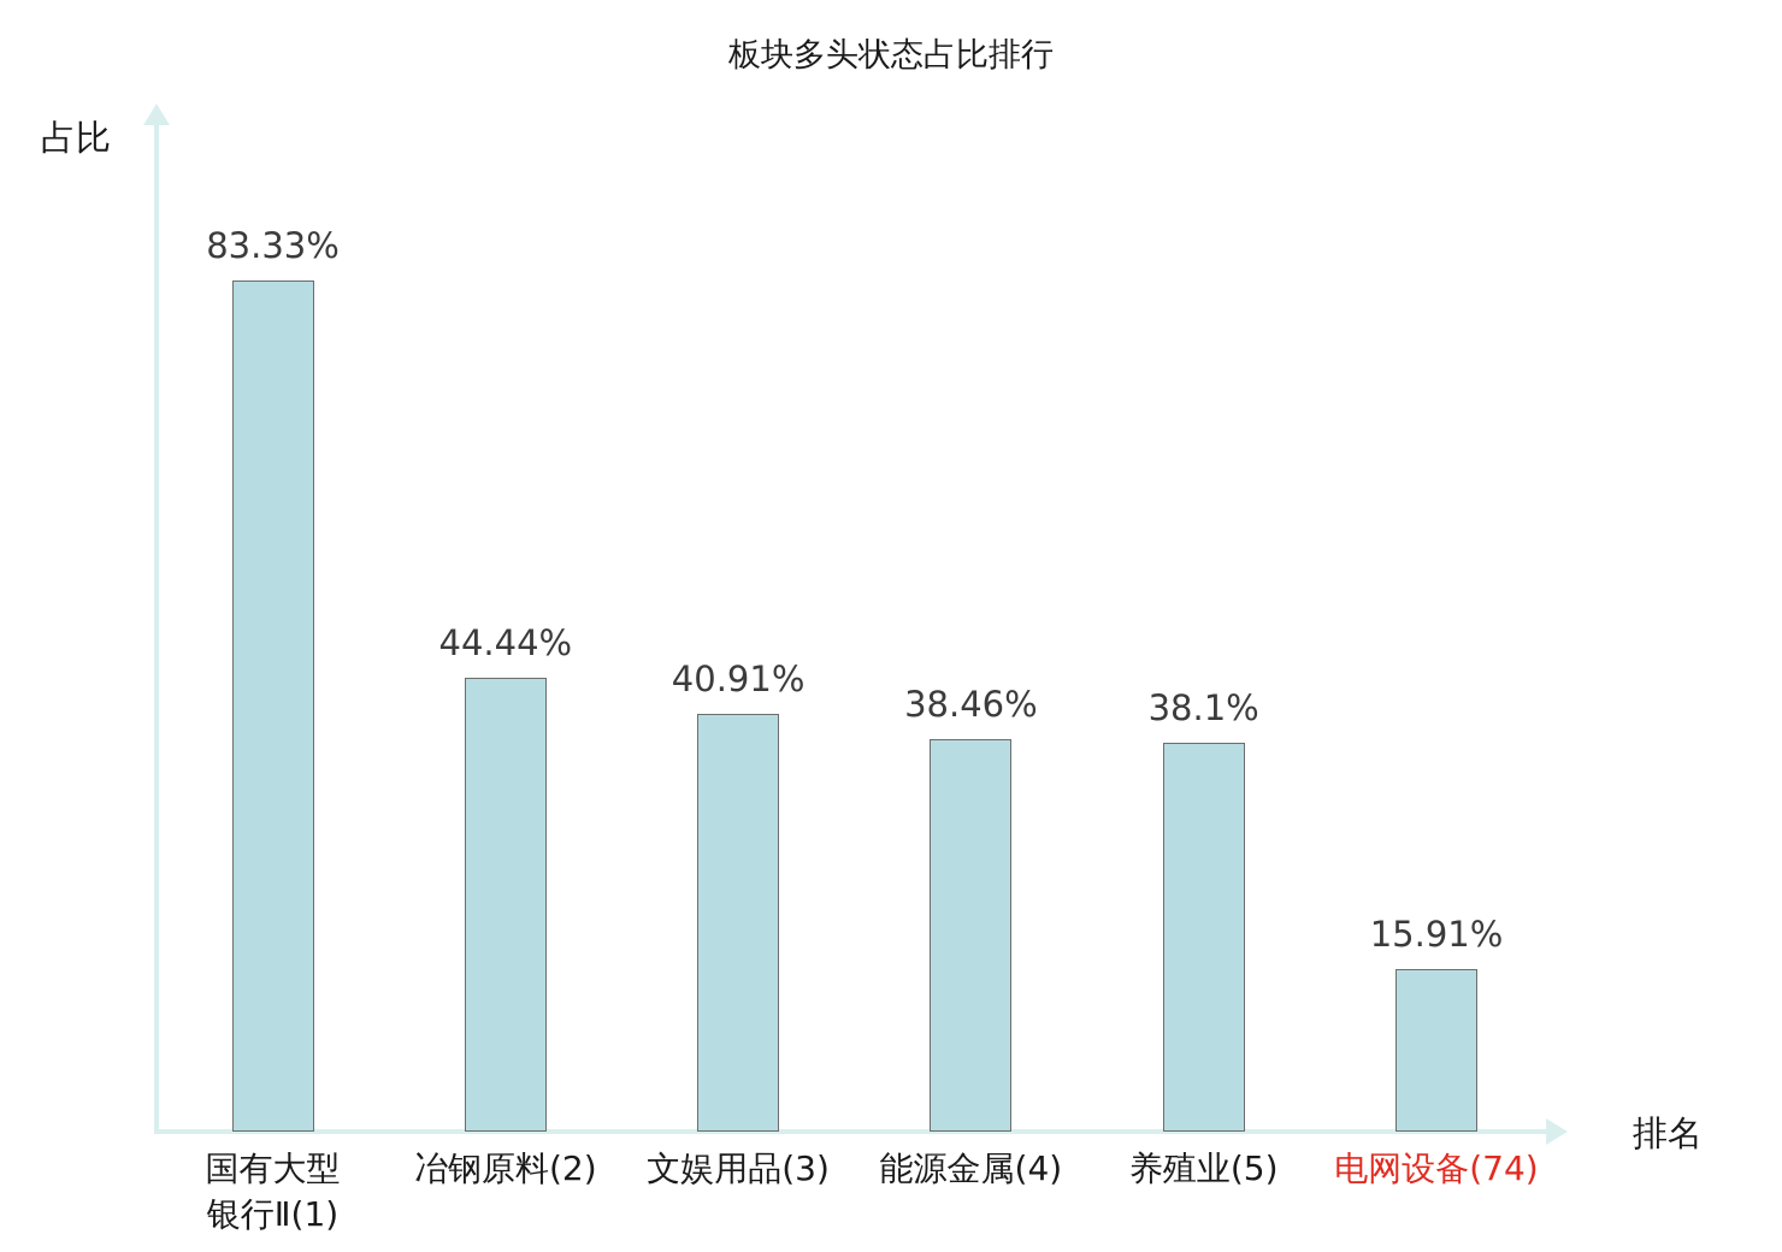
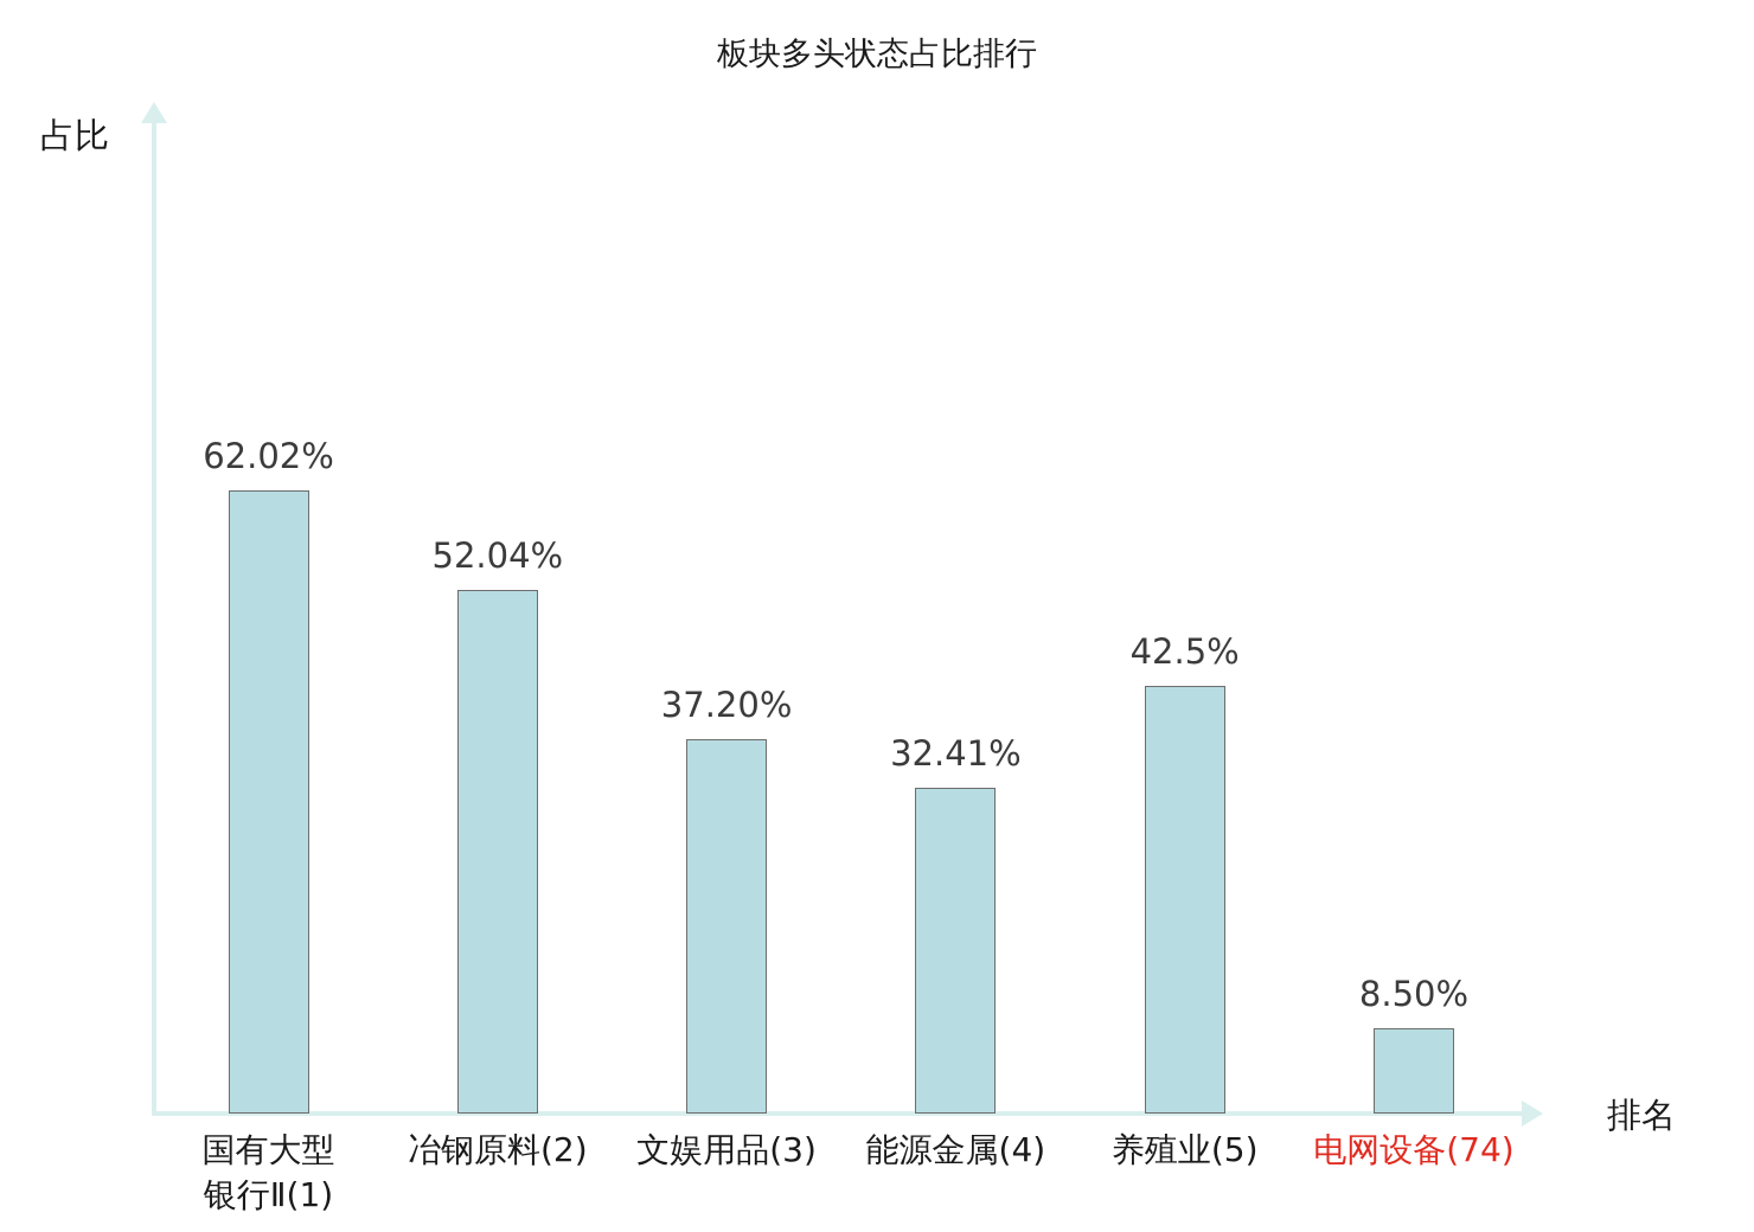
国有大型 银行Ⅱ(1): 83.33% -> 62.02%
冶钢原料(2): 44.44% -> 52.04%
文娱用品(3): 40.91% -> 37.20%
能源金属(4): 38.46% -> 32.41%
养殖业(5): 38.1% -> 42.5%
电网设备(74): 15.91% -> 8.50%
